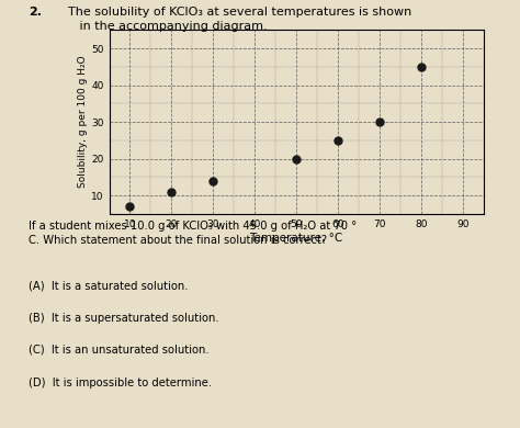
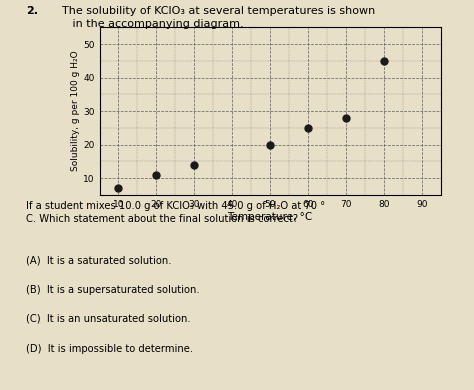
70: 30 -> 28
